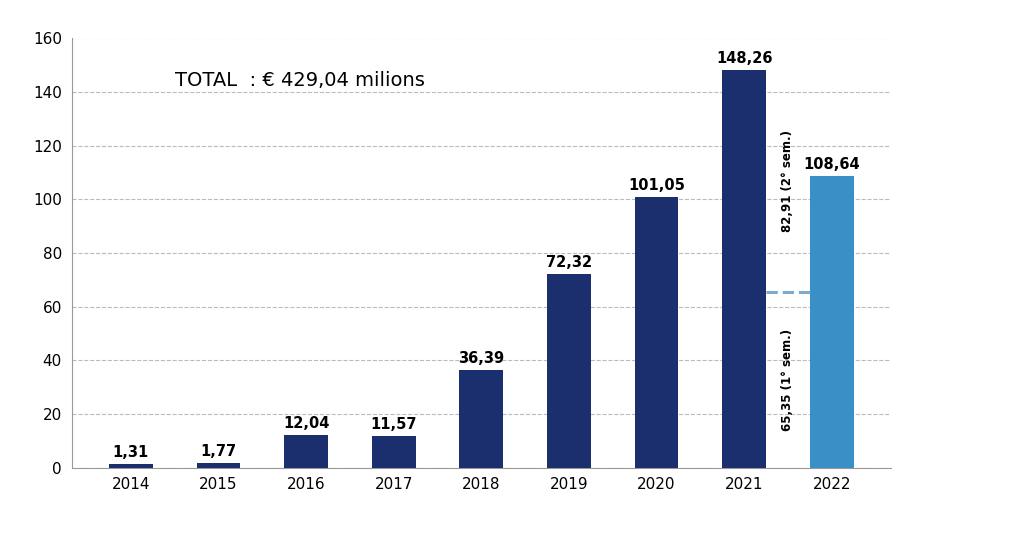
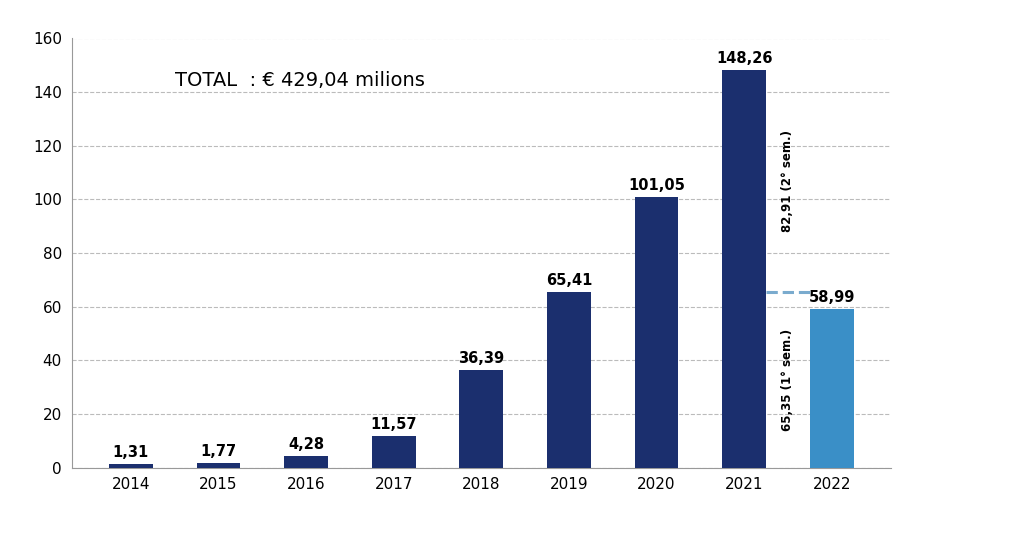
2016: 12,04 -> 4,28
2019: 72,32 -> 65,41
2022: 108,64 -> 58,99
